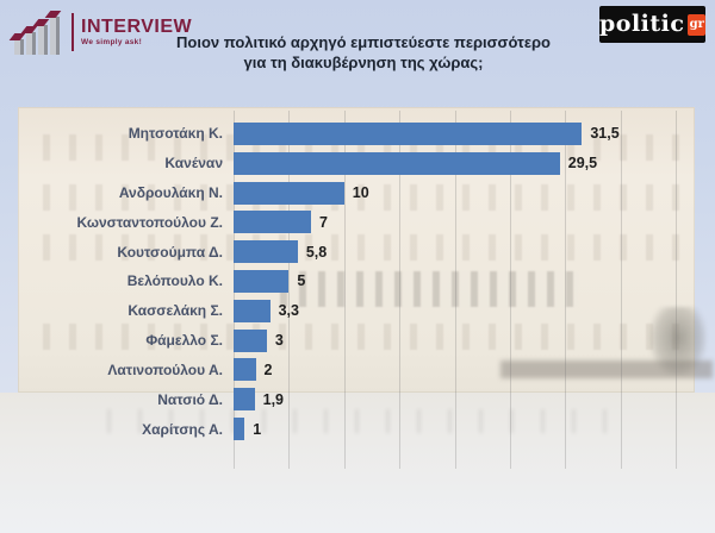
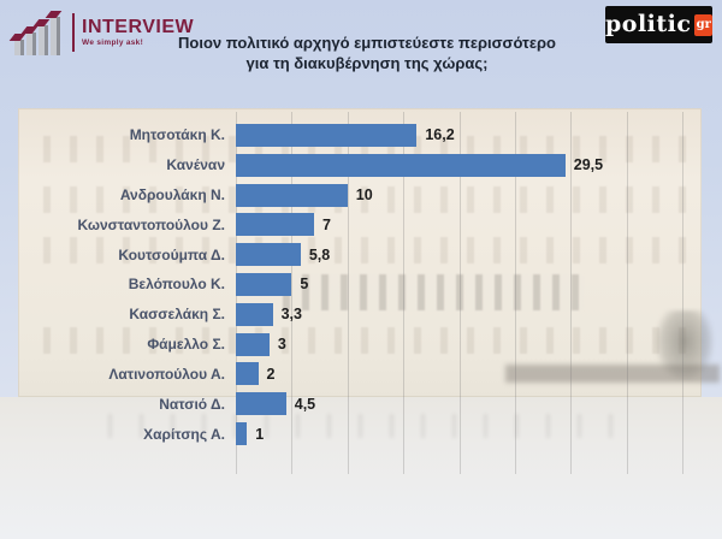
Μητσοτάκη Κ.: 31,5 -> 16,2
Νατσιό Δ.: 1,9 -> 4,5
